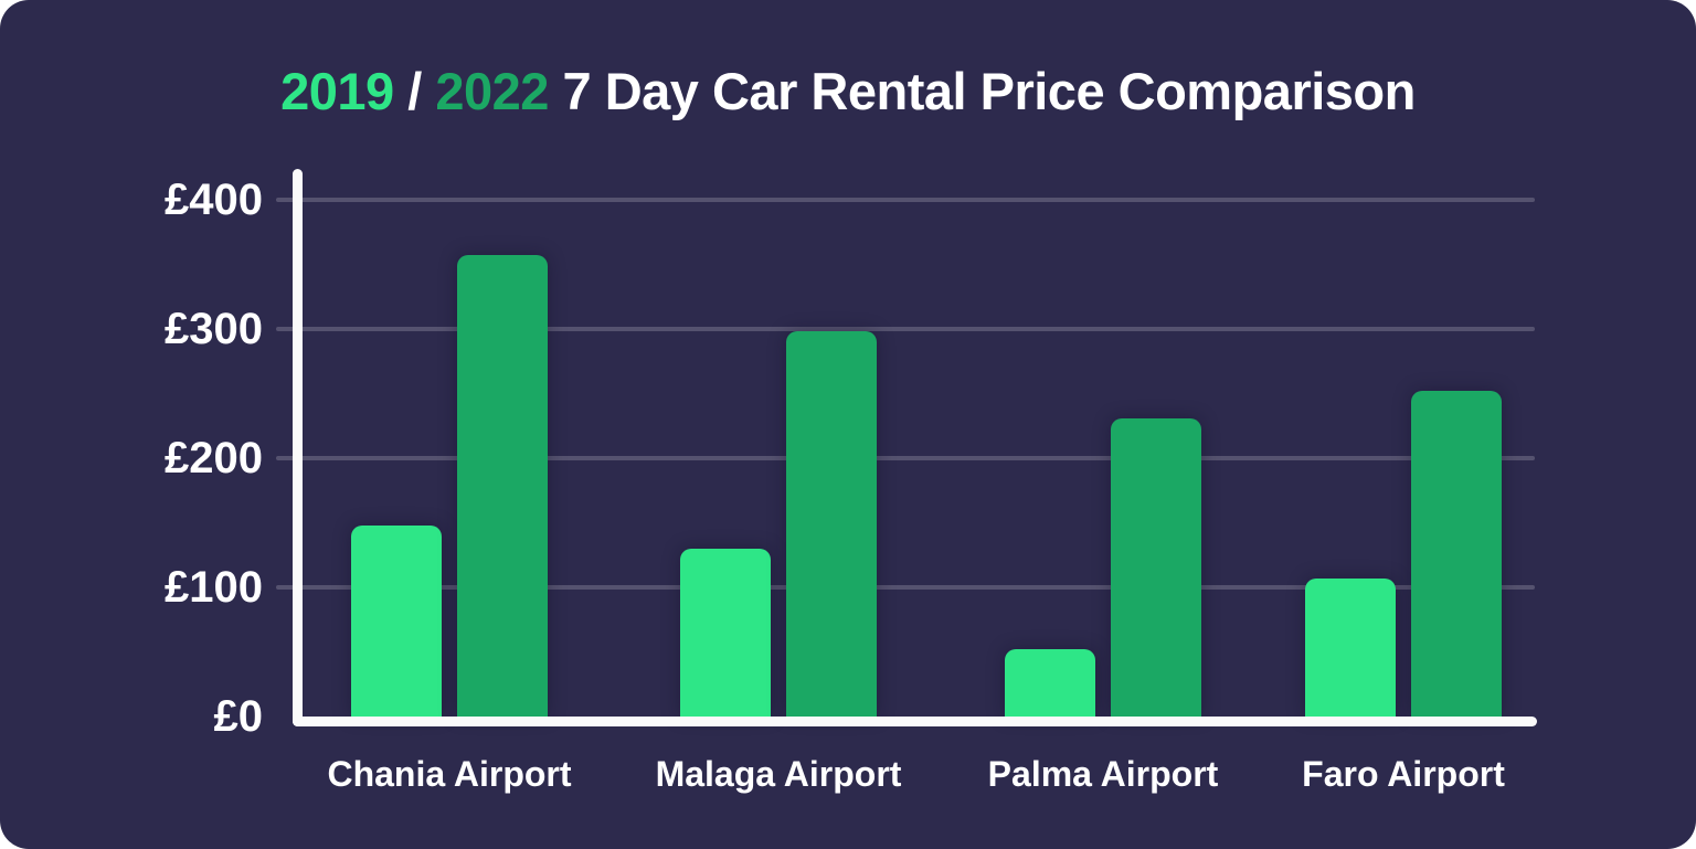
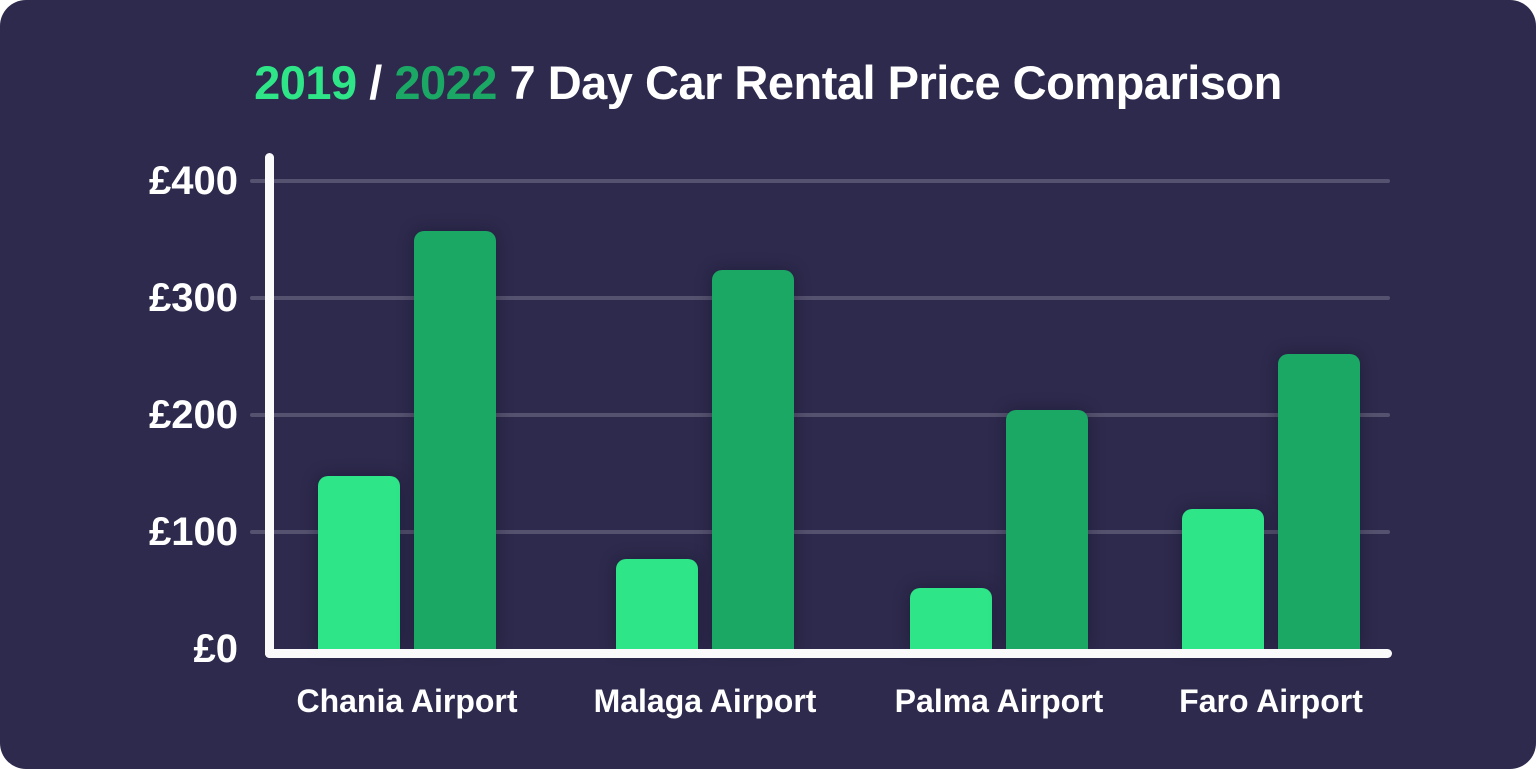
2019/Malaga Airport: £130 -> £77
2022/Malaga Airport: £298 -> £324
2022/Palma Airport: £231 -> £204
2019/Faro Airport: £107 -> £120
